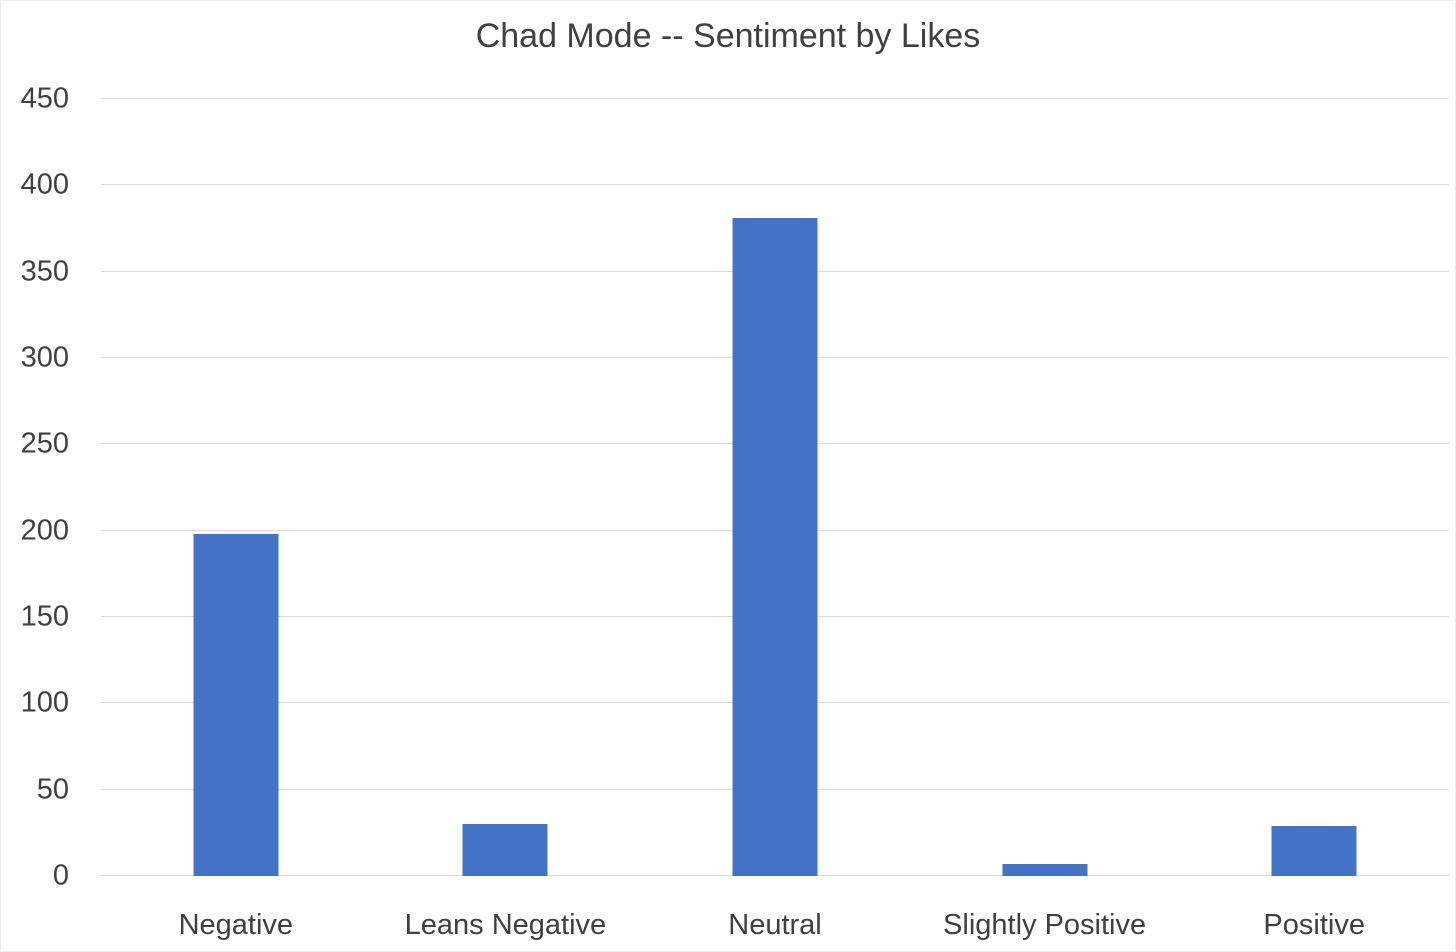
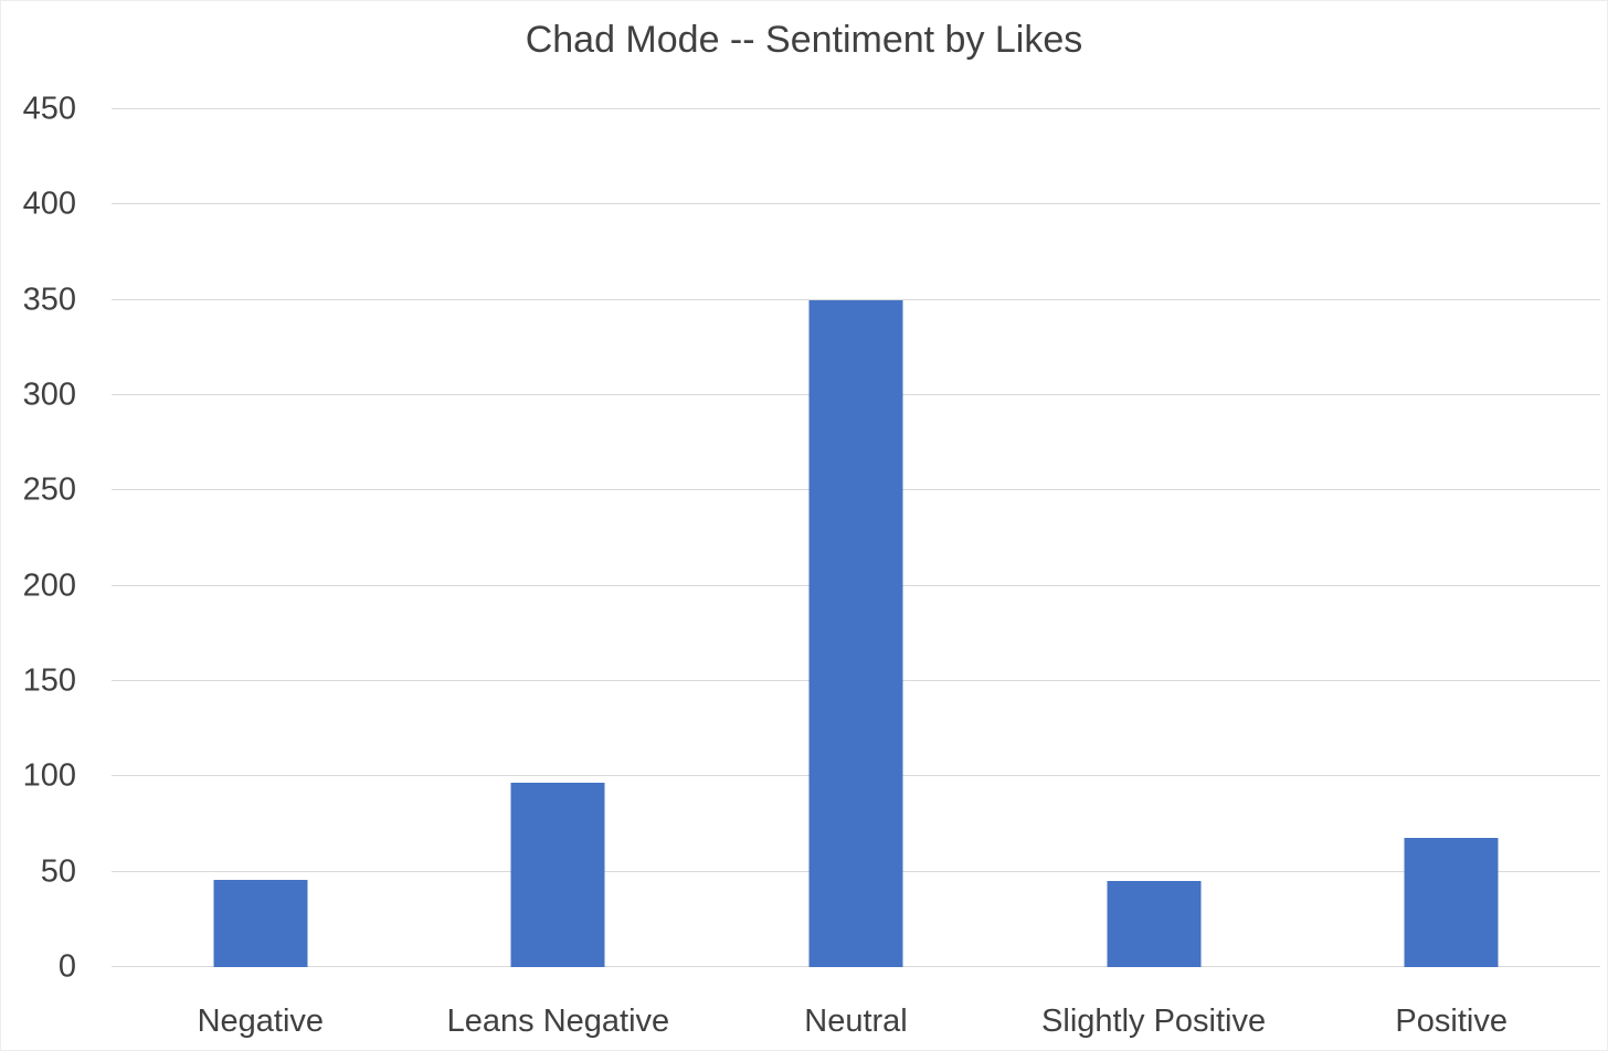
Negative: 198 -> 46
Leans Negative: 30 -> 97
Neutral: 381 -> 350
Slightly Positive: 7 -> 45
Positive: 29 -> 68
